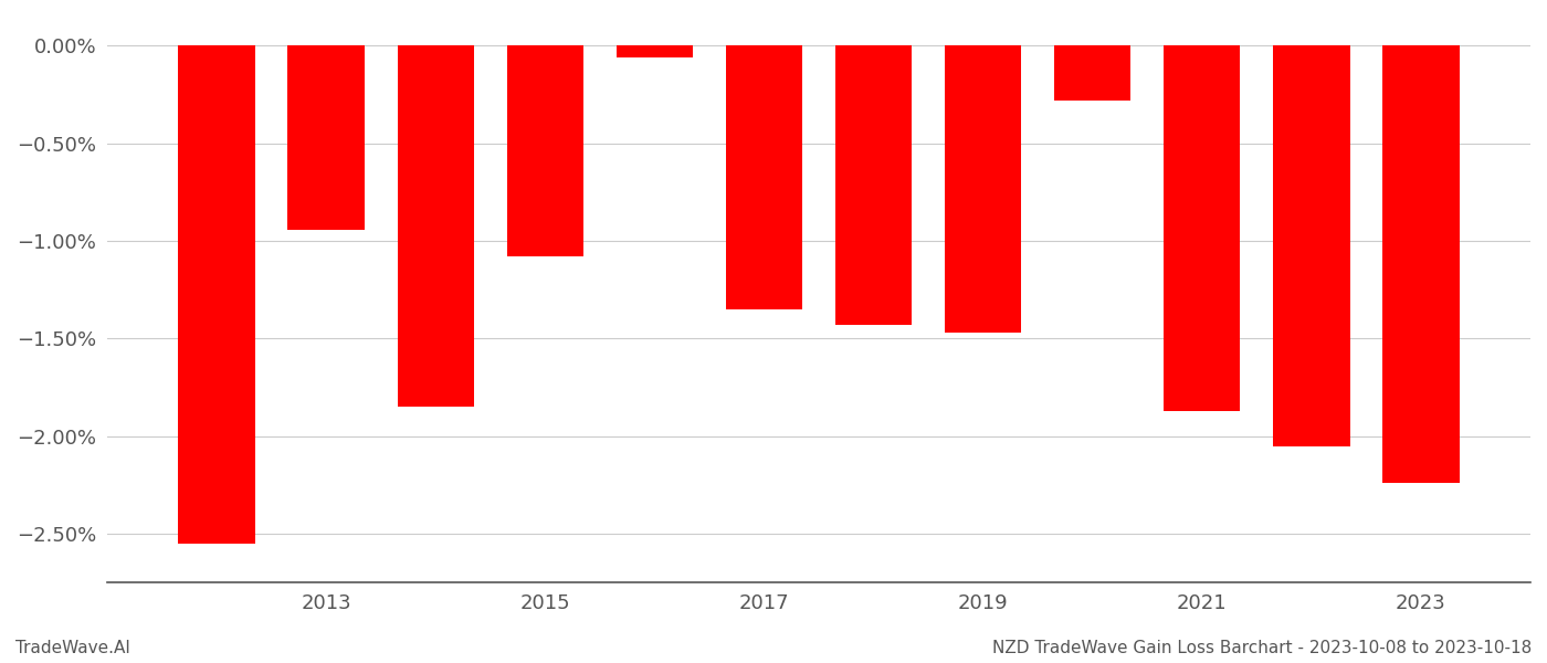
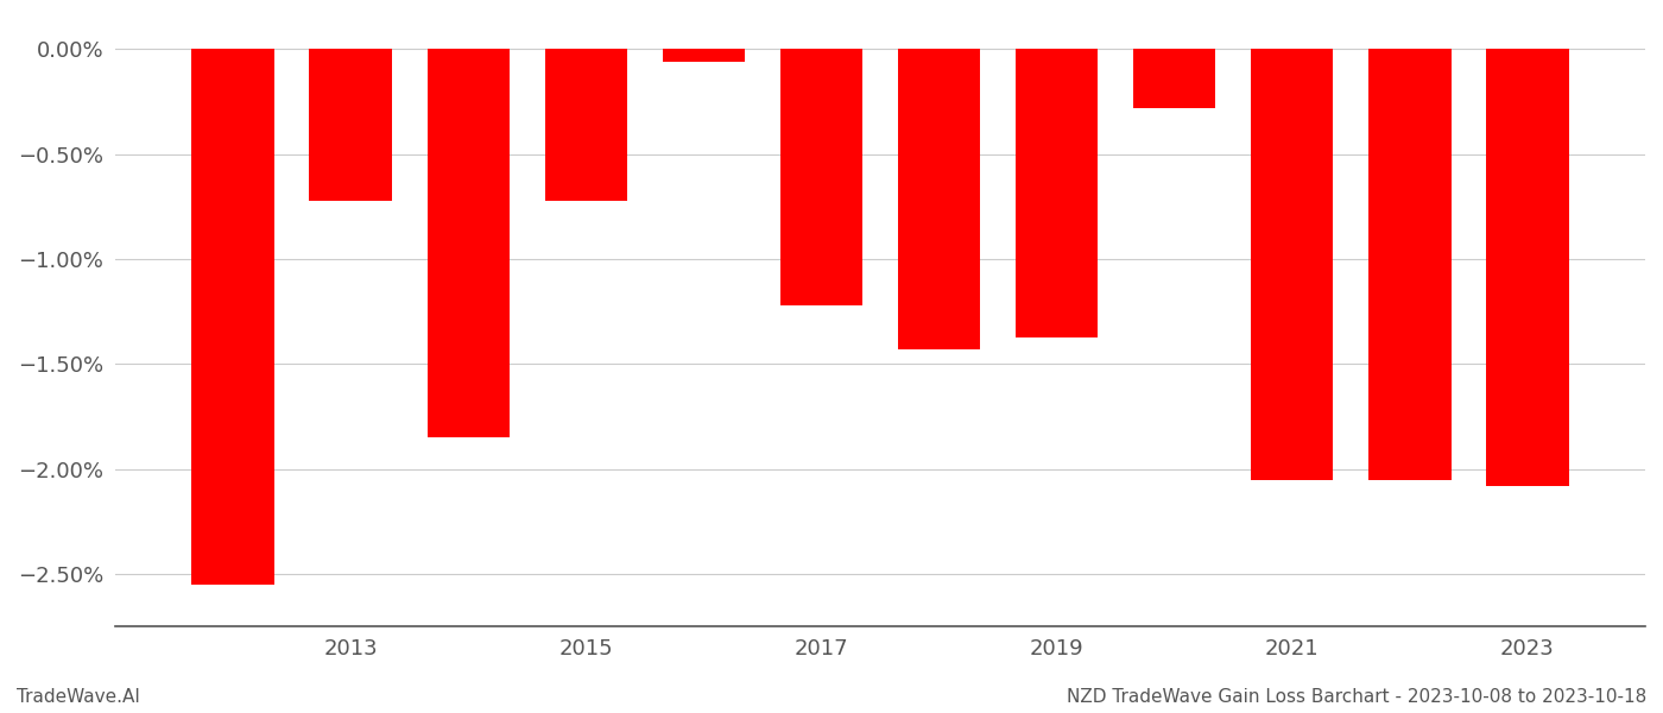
2013: -0.94% -> -0.72%
2015: -1.08% -> -0.72%
2017: -1.35% -> -1.22%
2019: -1.47% -> -1.37%
2021: -1.87% -> -2.05%
2023: -2.24% -> -2.08%
